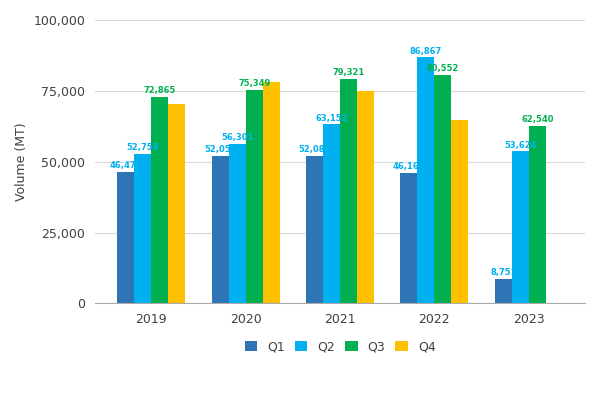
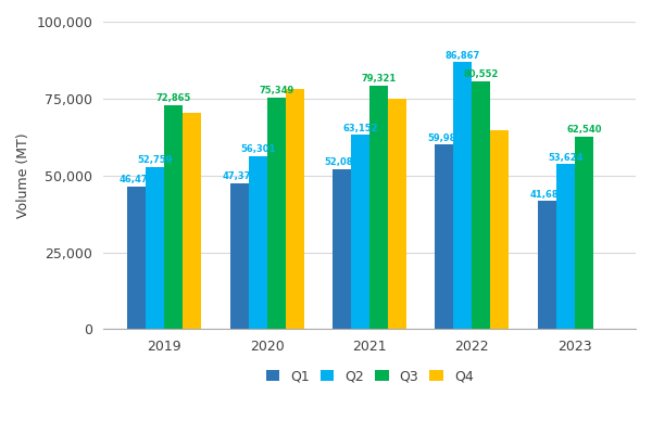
Q1/2020: 52,054 -> 47,372
Q1/2022: 46,169 -> 59,983
Q1/2023: 8,751 -> 41,688
